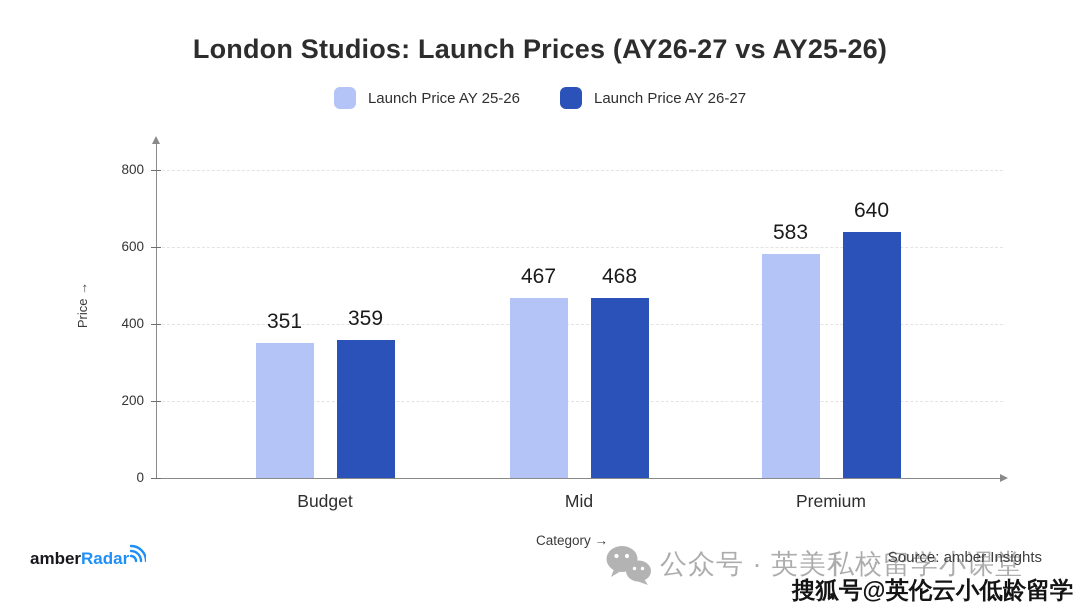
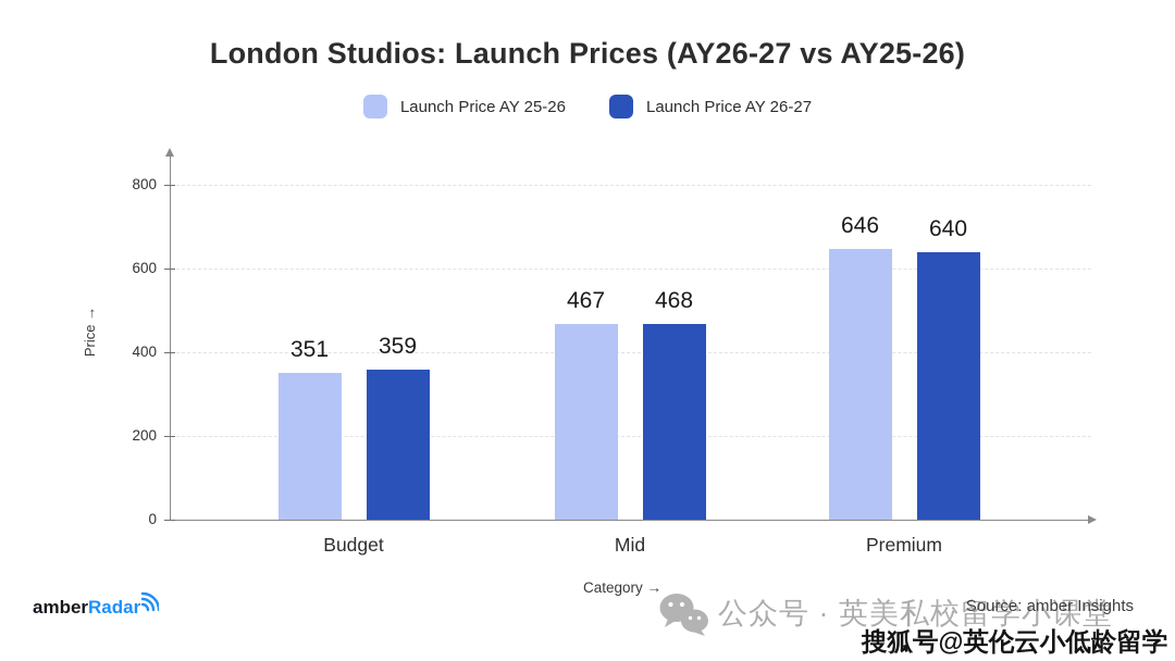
Launch Price AY 25-26/Premium: 583 -> 646
